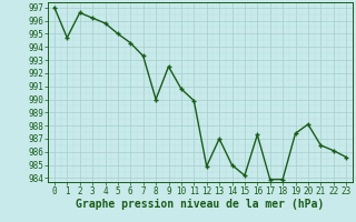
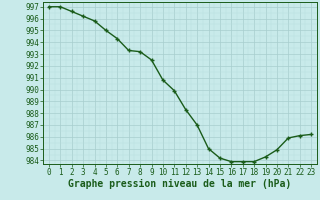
1: 994.7 -> 997.0
8: 990.0 -> 993.2
12: 984.9 -> 988.3
16: 987.3 -> 983.9
19: 987.4 -> 984.3
20: 988.1 -> 984.9
21: 986.5 -> 985.9
23: 985.6 -> 986.2
